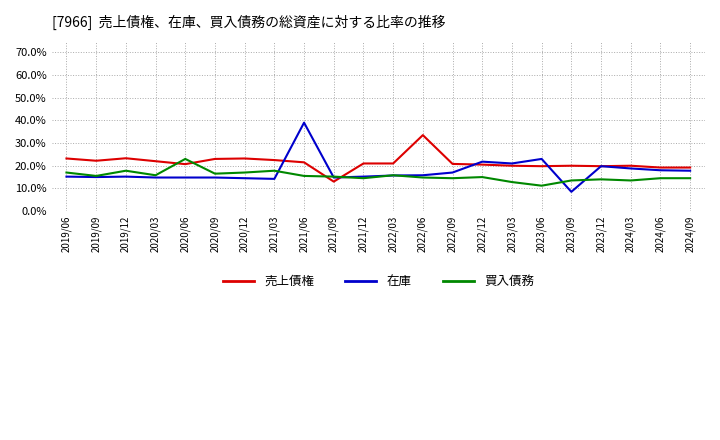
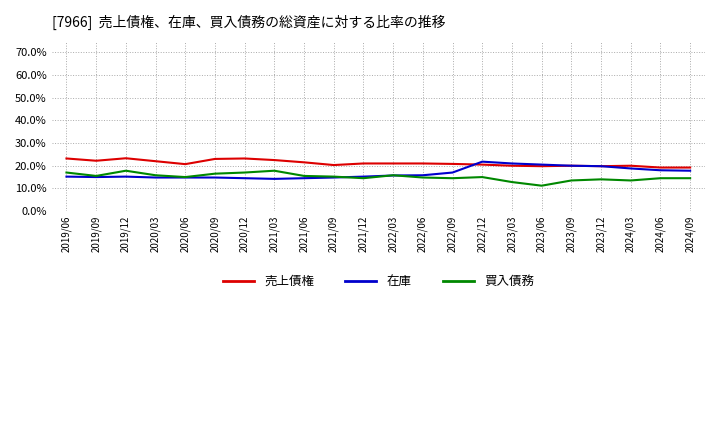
買入債務/2020/06: 23.0% -> 15.0%
在庫/2021/06: 39.0% -> 14.5%
売上債権/2021/09: 13.0% -> 20.3%
売上債権/2022/06: 33.5% -> 21.0%
在庫/2023/06: 23.0% -> 20.5%
在庫/2023/09: 8.5% -> 20.0%
